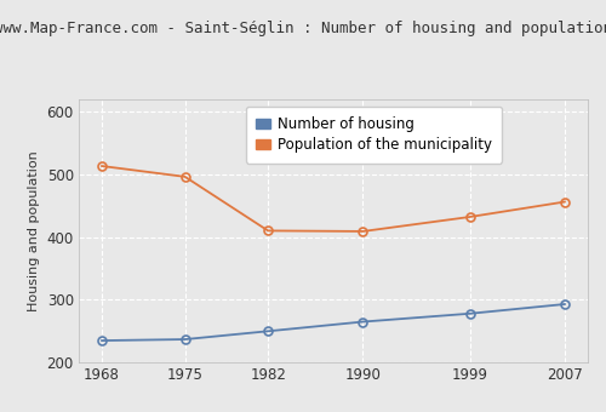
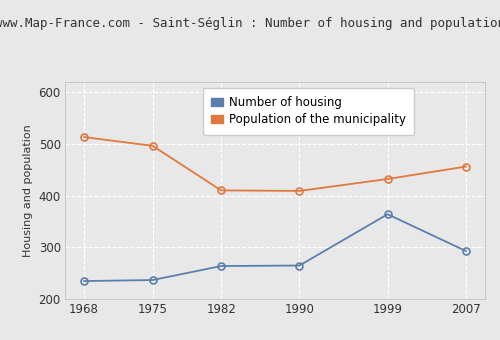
Number of housing/1982: 250 -> 264
Number of housing/1999: 278 -> 364
